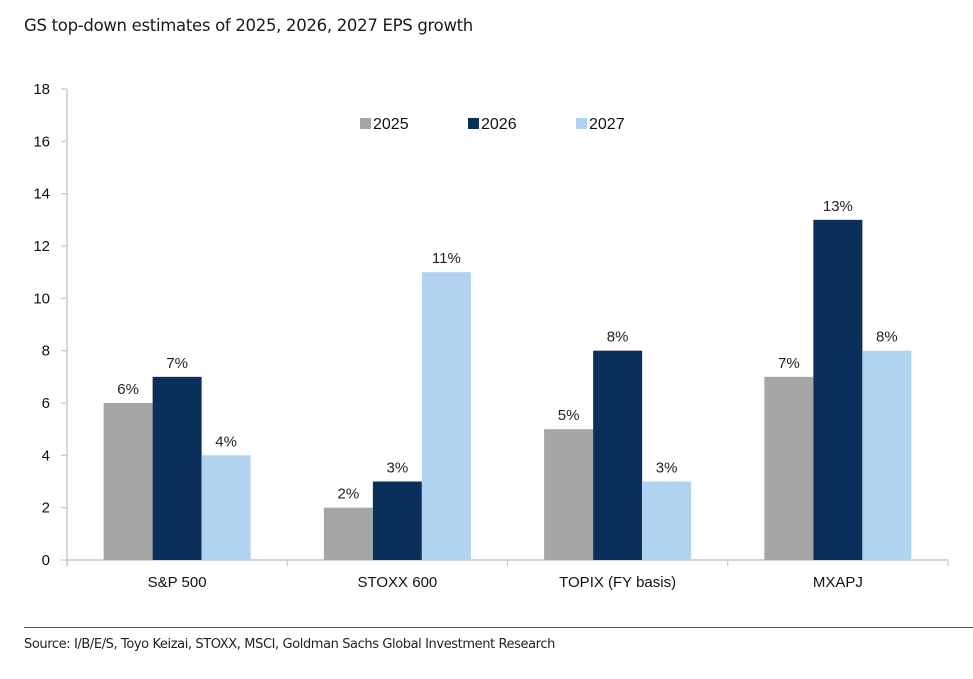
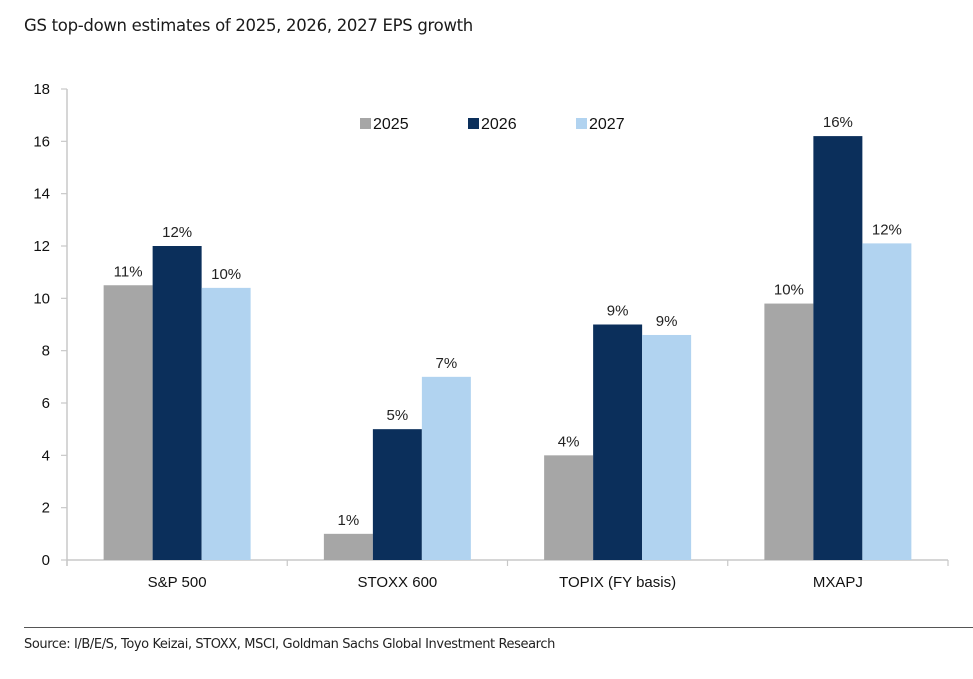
2025/S&P 500: 6% -> 11%
2026/S&P 500: 7% -> 12%
2027/S&P 500: 4% -> 10%
2025/STOXX 600: 2% -> 1%
2026/STOXX 600: 3% -> 5%
2027/STOXX 600: 11% -> 7%
2025/TOPIX (FY basis): 5% -> 4%
2026/TOPIX (FY basis): 8% -> 9%
2027/TOPIX (FY basis): 3% -> 9%
2025/MXAPJ: 7% -> 10%
2026/MXAPJ: 13% -> 16%
2027/MXAPJ: 8% -> 12%
